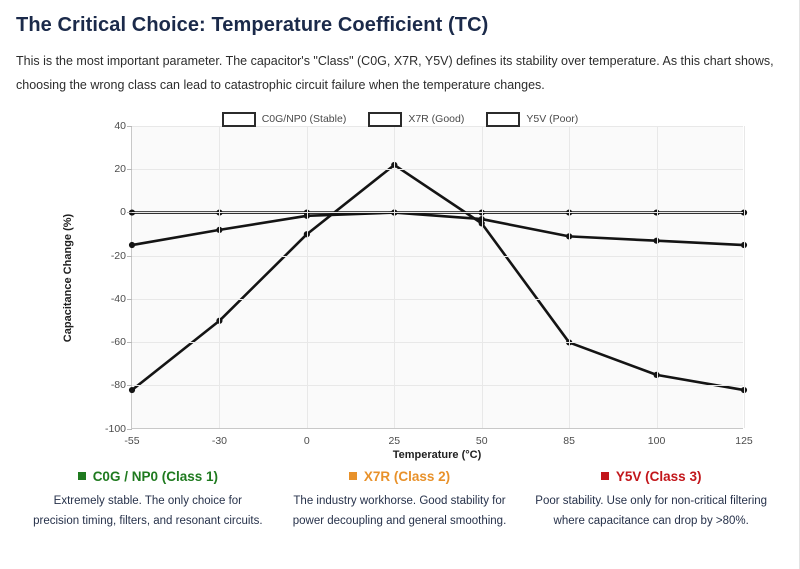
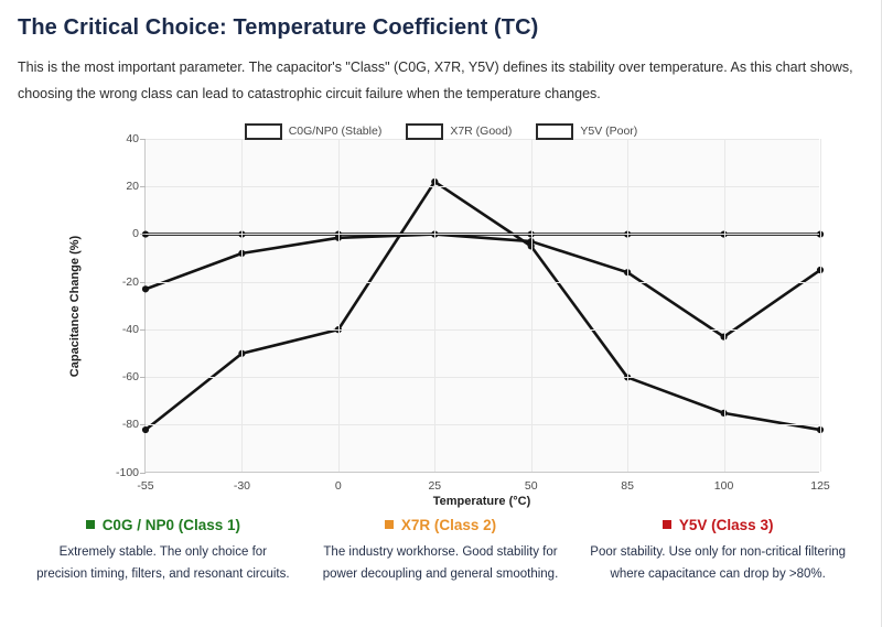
X7R (Good)/-55: -15 -> -23
Y5V (Poor)/0: -10 -> -40
X7R (Good)/85: -11 -> -16
X7R (Good)/100: -13 -> -43
